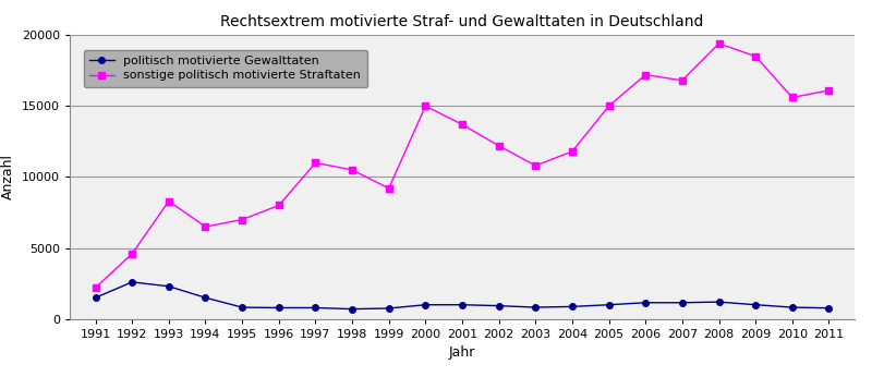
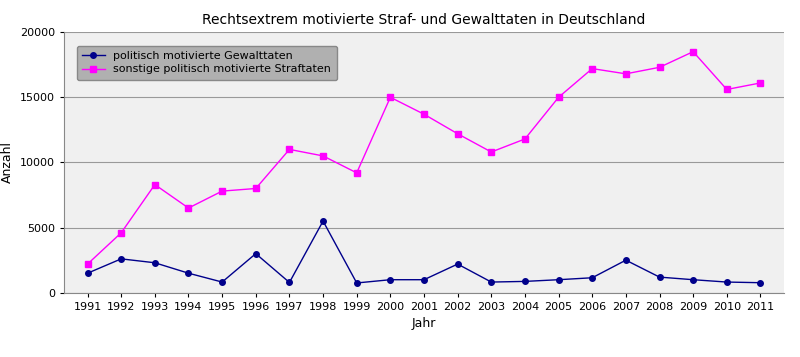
sonstige politisch motivierte Straftaten/1995: 7000 -> 7800
politisch motivierte Gewalttaten/1996: 800 -> 3000
politisch motivierte Gewalttaten/1998: 700 -> 5500
politisch motivierte Gewalttaten/2002: 900 -> 2200
politisch motivierte Gewalttaten/2007: 1200 -> 2500
sonstige politisch motivierte Straftaten/2008: 19400 -> 17300
